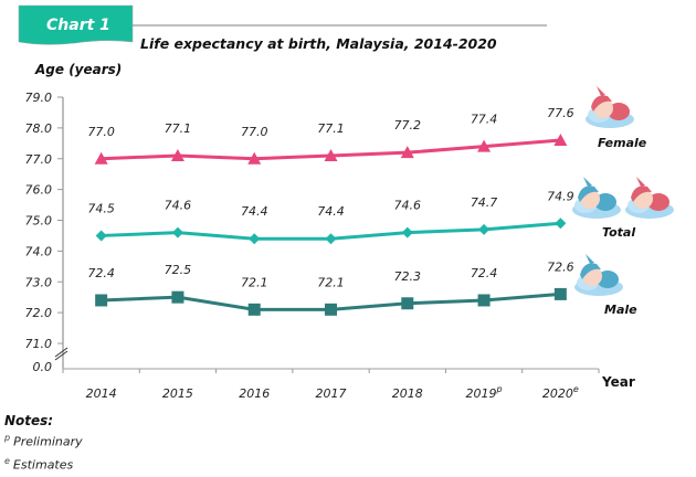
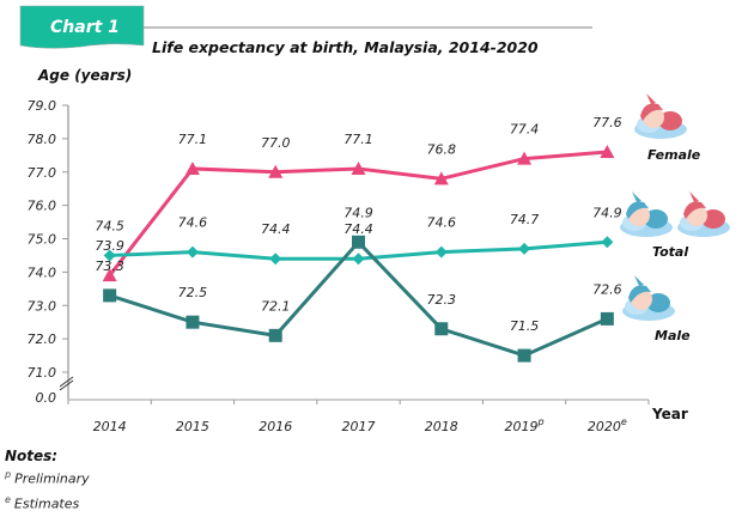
Female/2014: 77.0 -> 73.9
Male/2014: 72.4 -> 73.3
Male/2017: 72.1 -> 74.9
Female/2018: 77.2 -> 76.8
Male/2019: 72.4 -> 71.5
